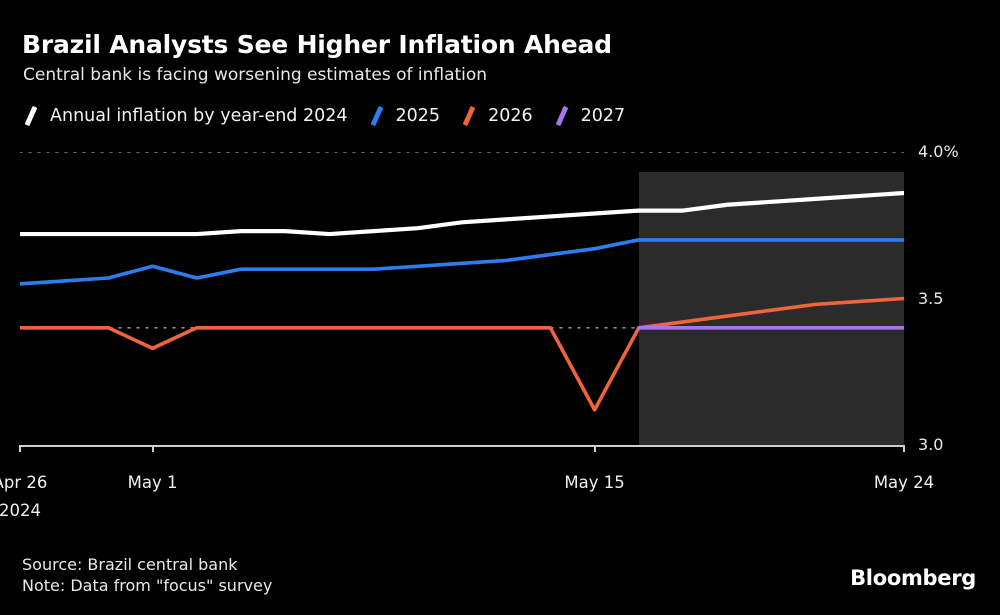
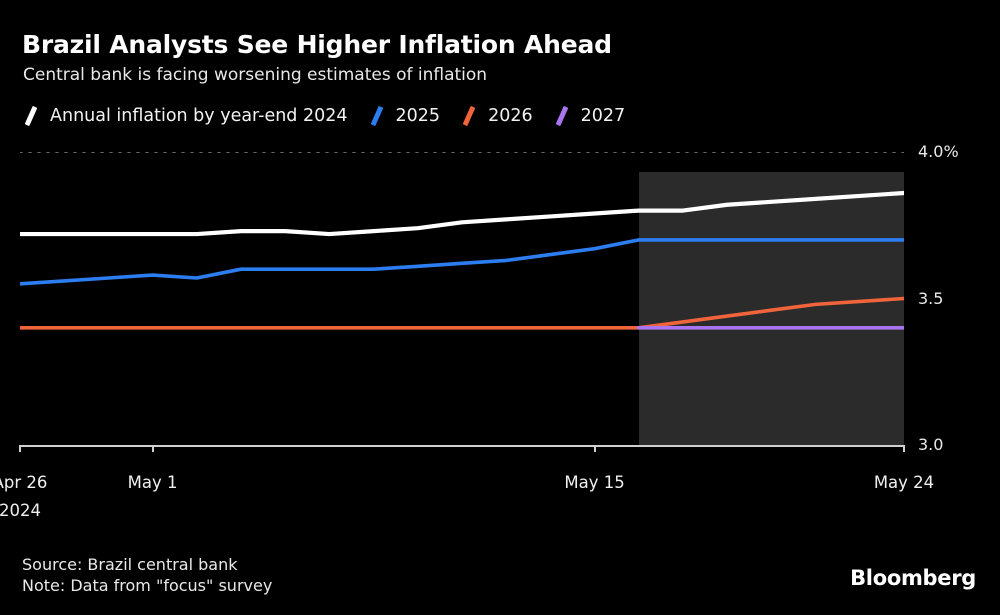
2025/May 1: 3.61% -> 3.58%
2026/May 1: 3.33% -> 3.40%
2026/May 15: 3.12% -> 3.40%
